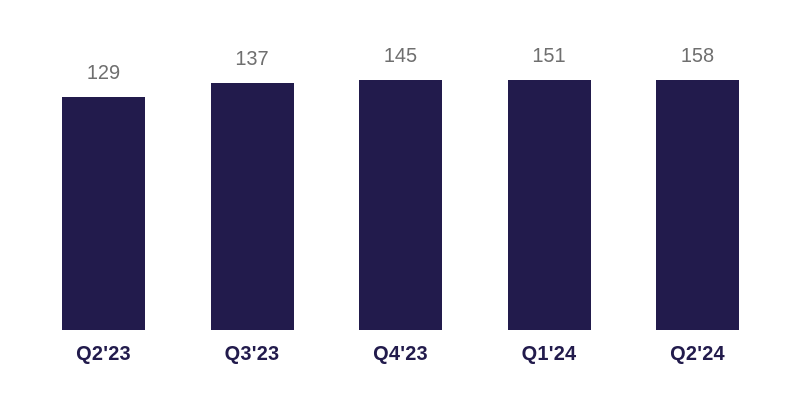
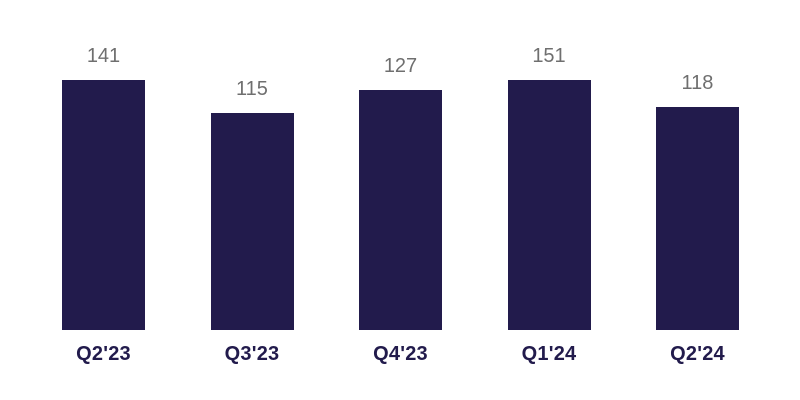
Q2'23: 129 -> 141
Q3'23: 137 -> 115
Q4'23: 145 -> 127
Q2'24: 158 -> 118
